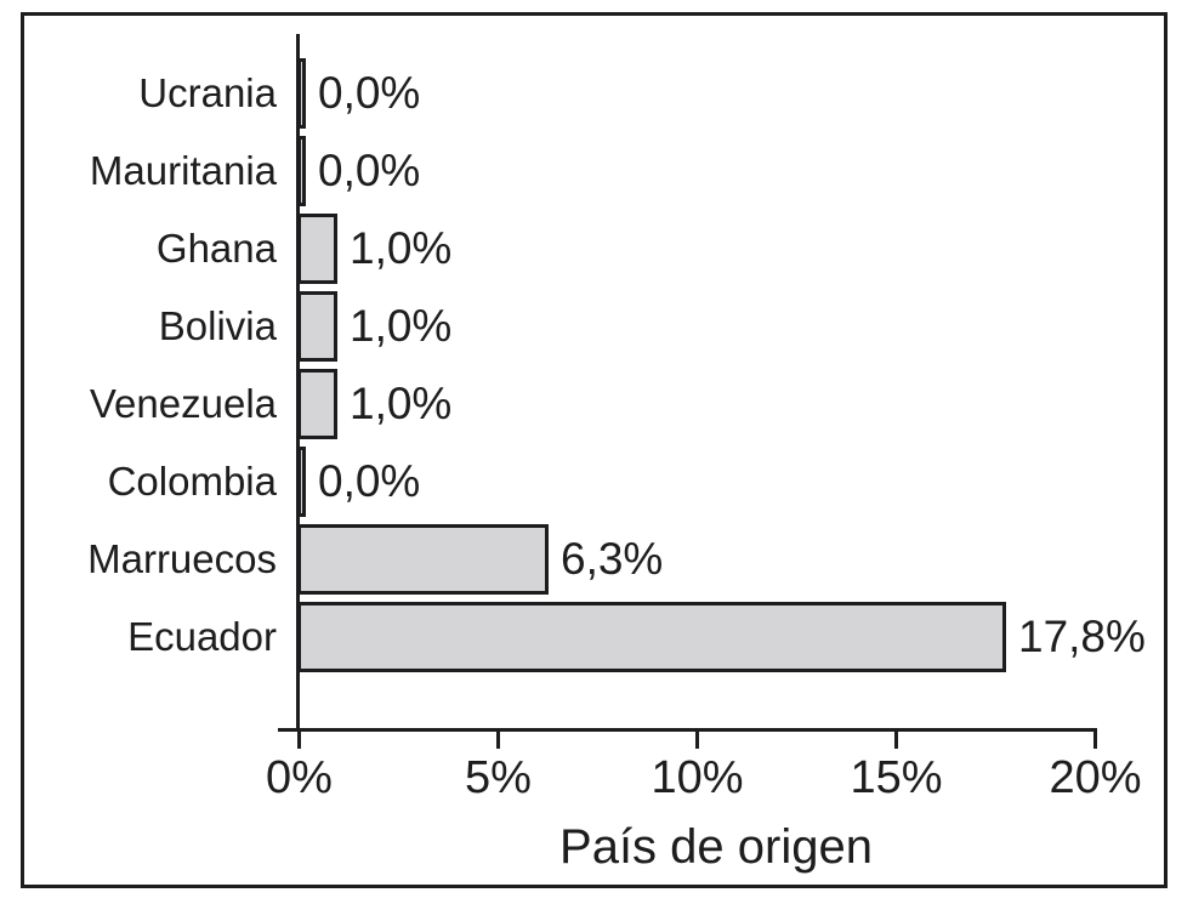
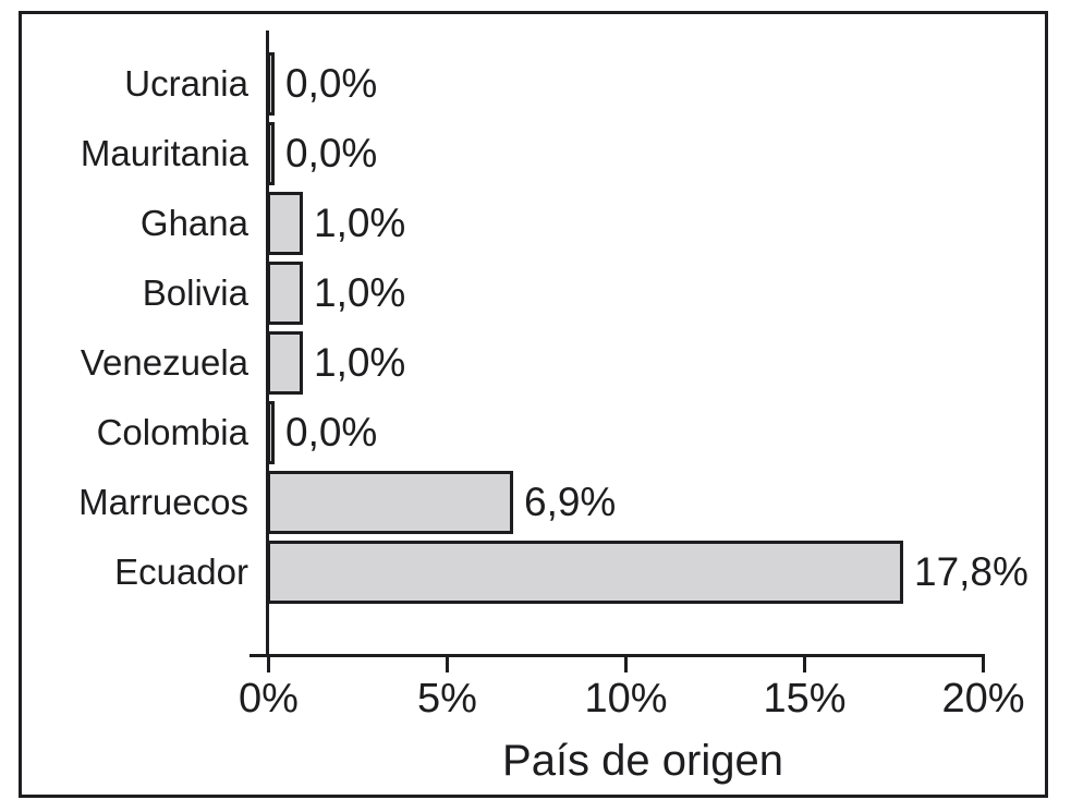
Marruecos: 6,3% -> 6,9%
